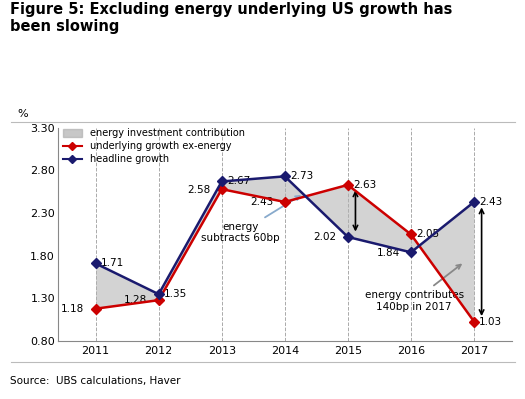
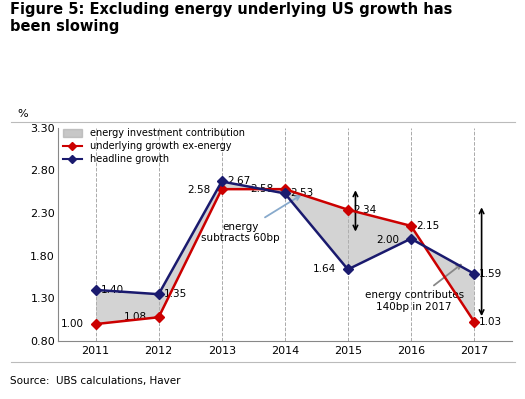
underlying growth ex-energy/2011: 1.18 -> 1.00
headline growth/2011: 1.71 -> 1.40
underlying growth ex-energy/2012: 1.28 -> 1.08
underlying growth ex-energy/2014: 2.43 -> 2.58
headline growth/2014: 2.73 -> 2.53
underlying growth ex-energy/2015: 2.63 -> 2.34
headline growth/2015: 2.02 -> 1.64
underlying growth ex-energy/2016: 2.05 -> 2.15
headline growth/2016: 1.84 -> 2.00
headline growth/2017: 2.43 -> 1.59
